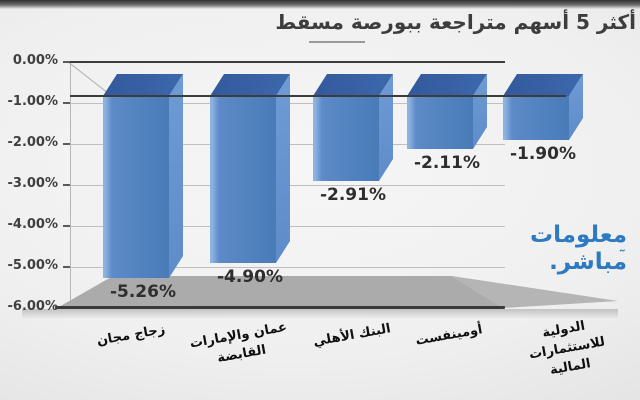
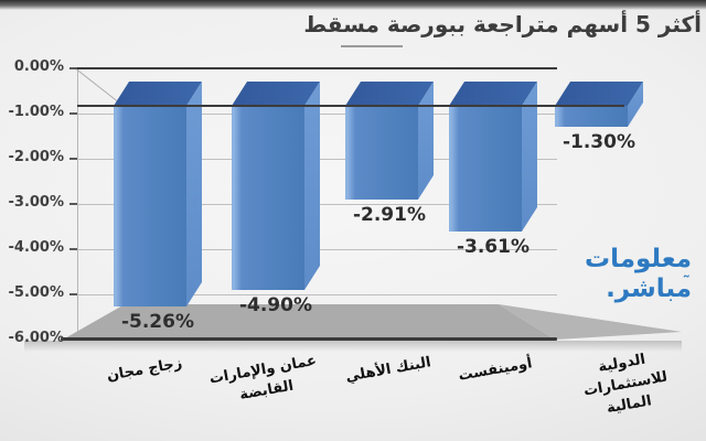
أومينفست: -2.11% -> -3.61%
الدولية للاستثمارات المالية: -1.90% -> -1.30%
